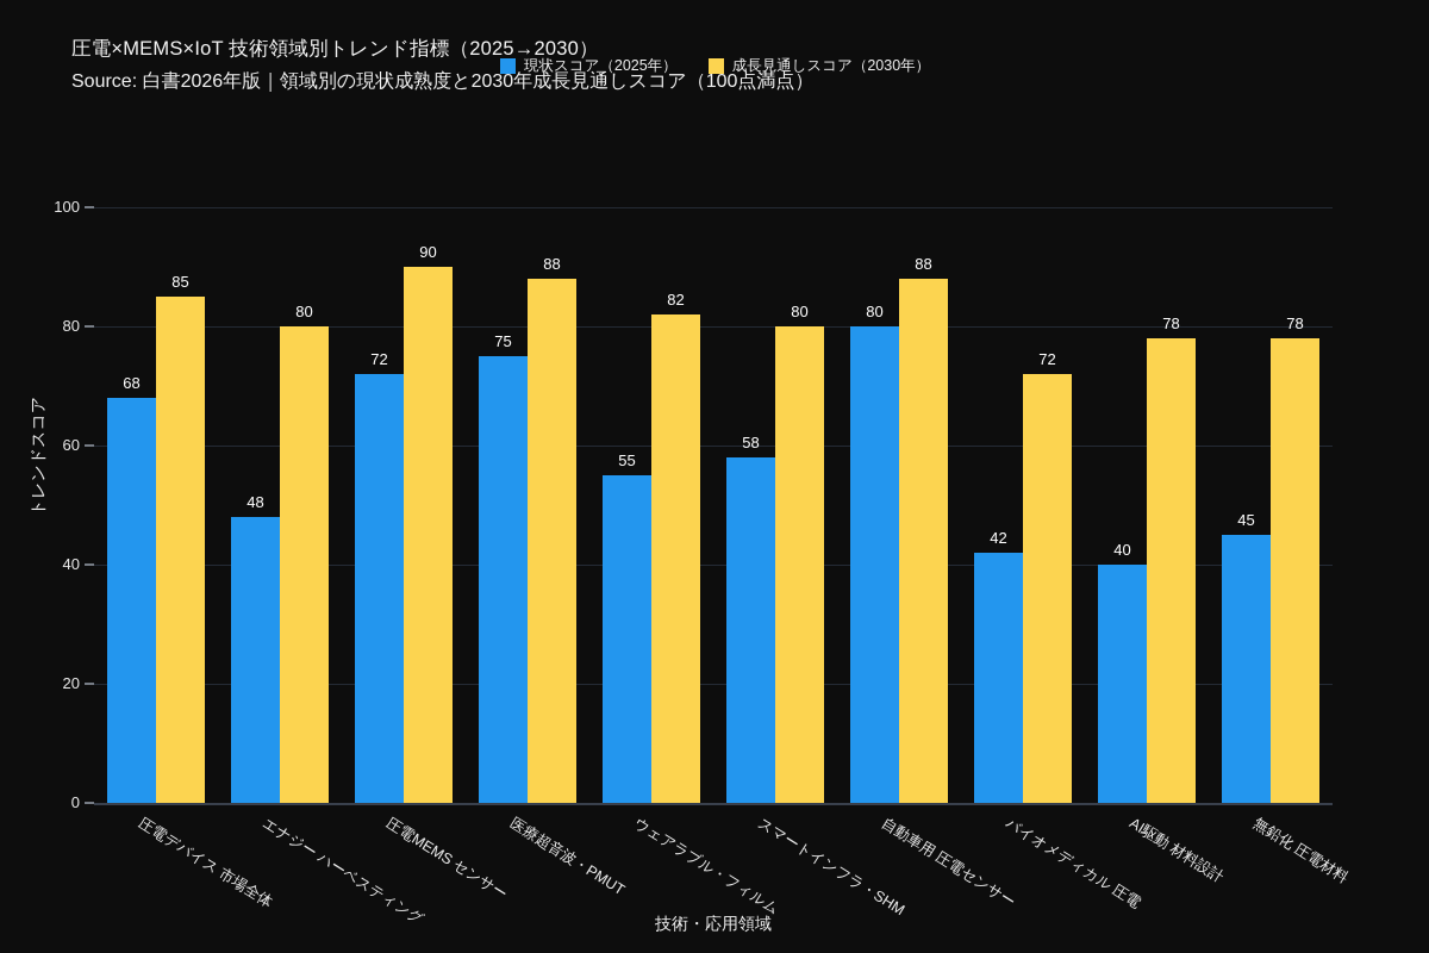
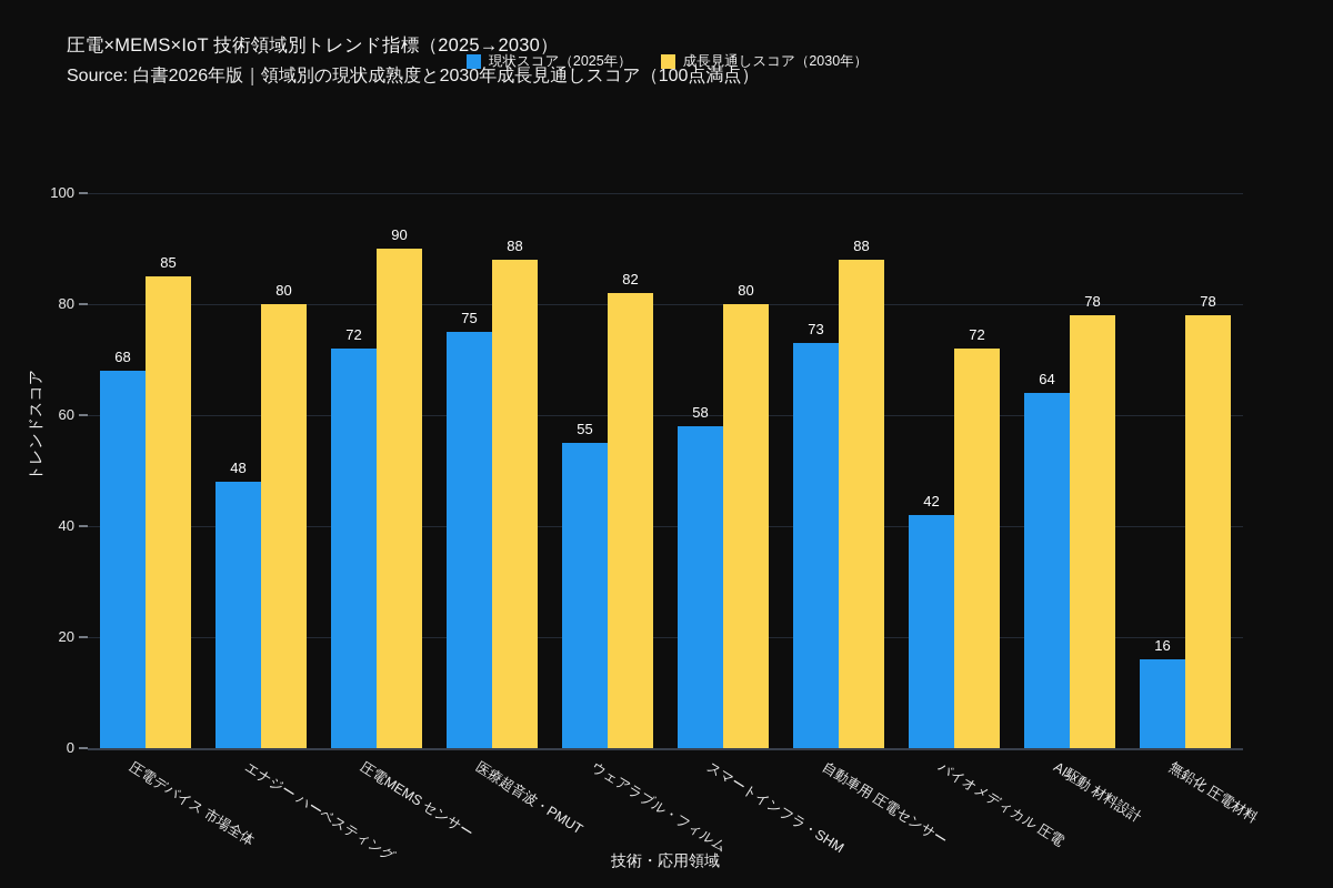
現状スコア（2025年）/自動車用 圧電センサー: 80 -> 73
現状スコア（2025年）/AI駆動 材料設計: 40 -> 64
現状スコア（2025年）/無鉛化 圧電材料: 45 -> 16
